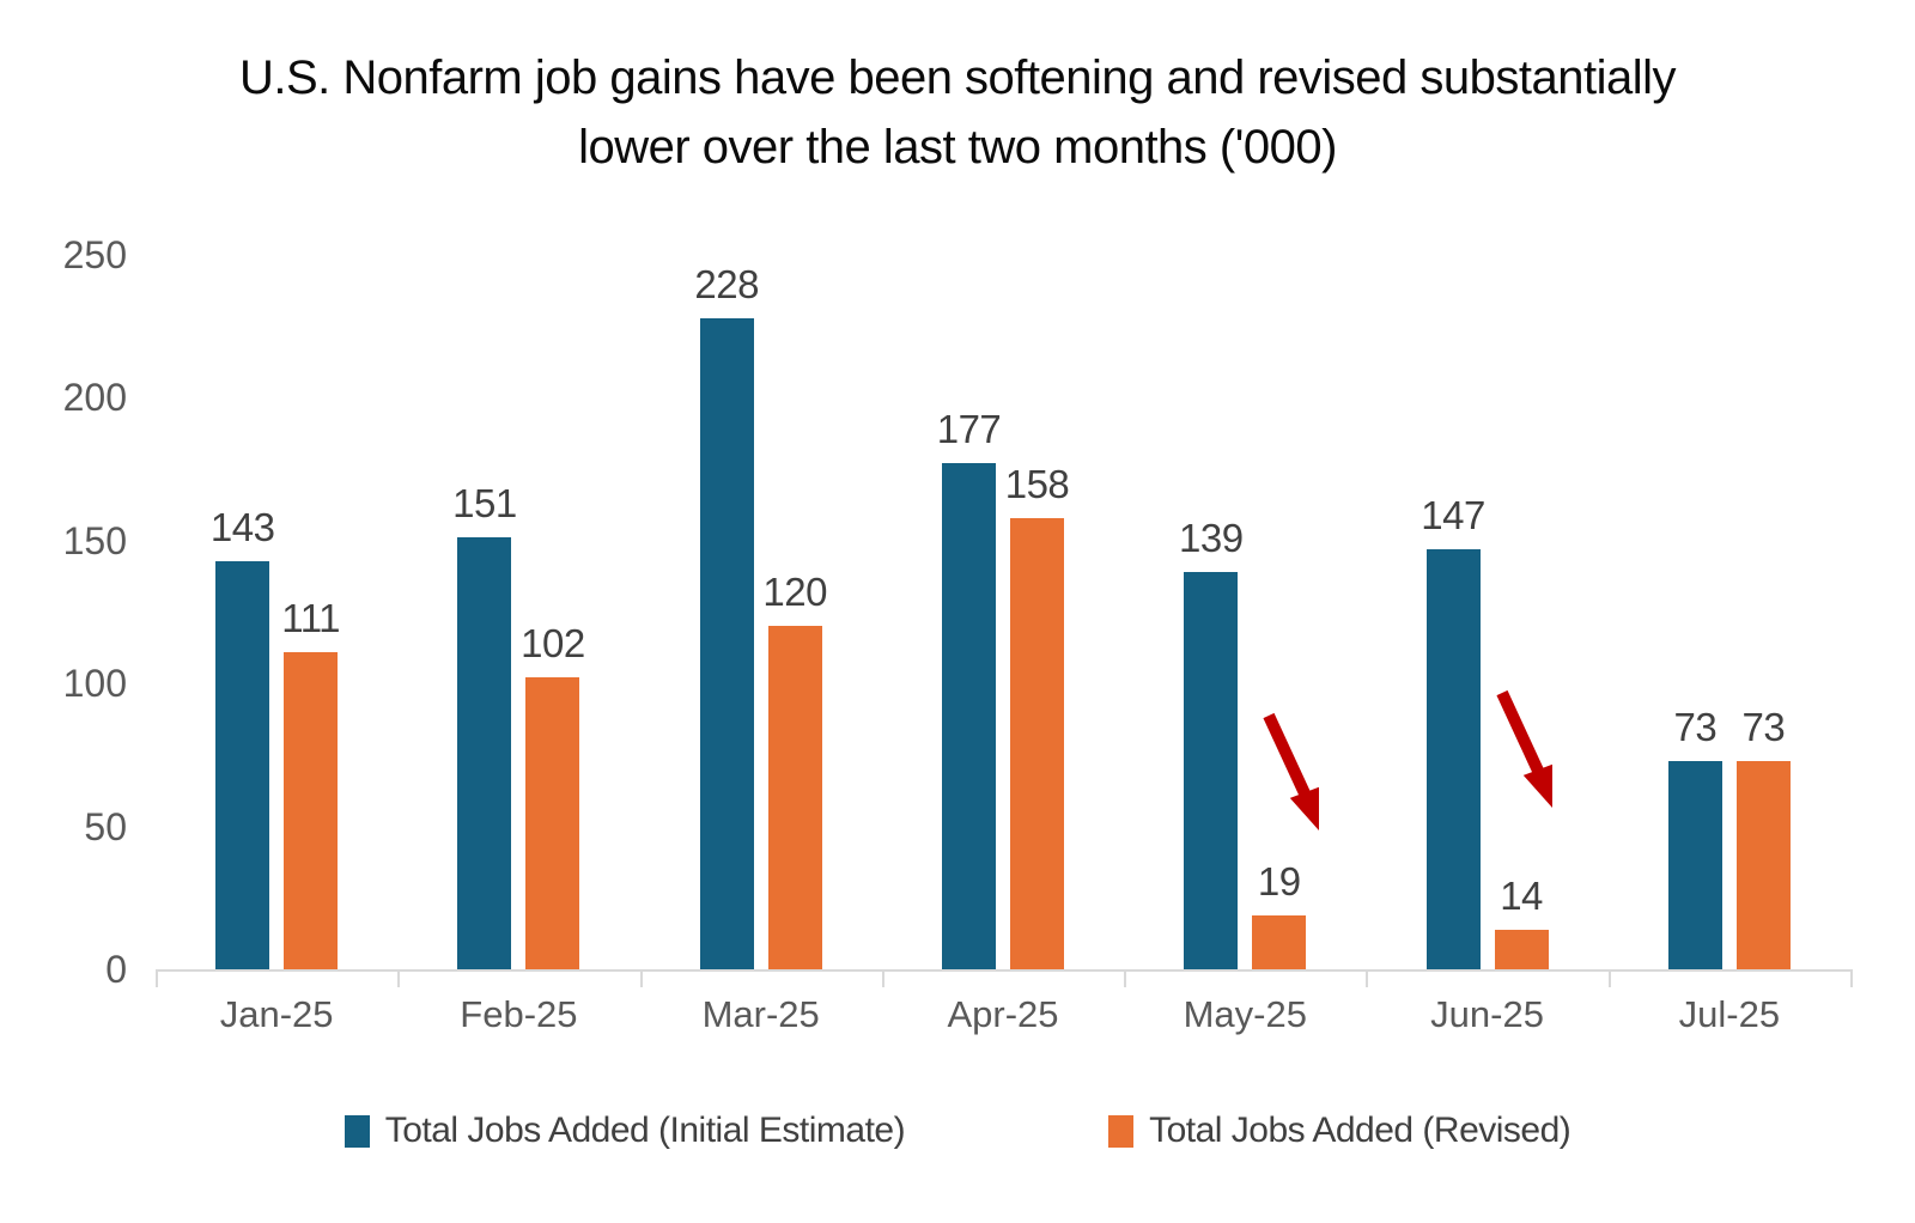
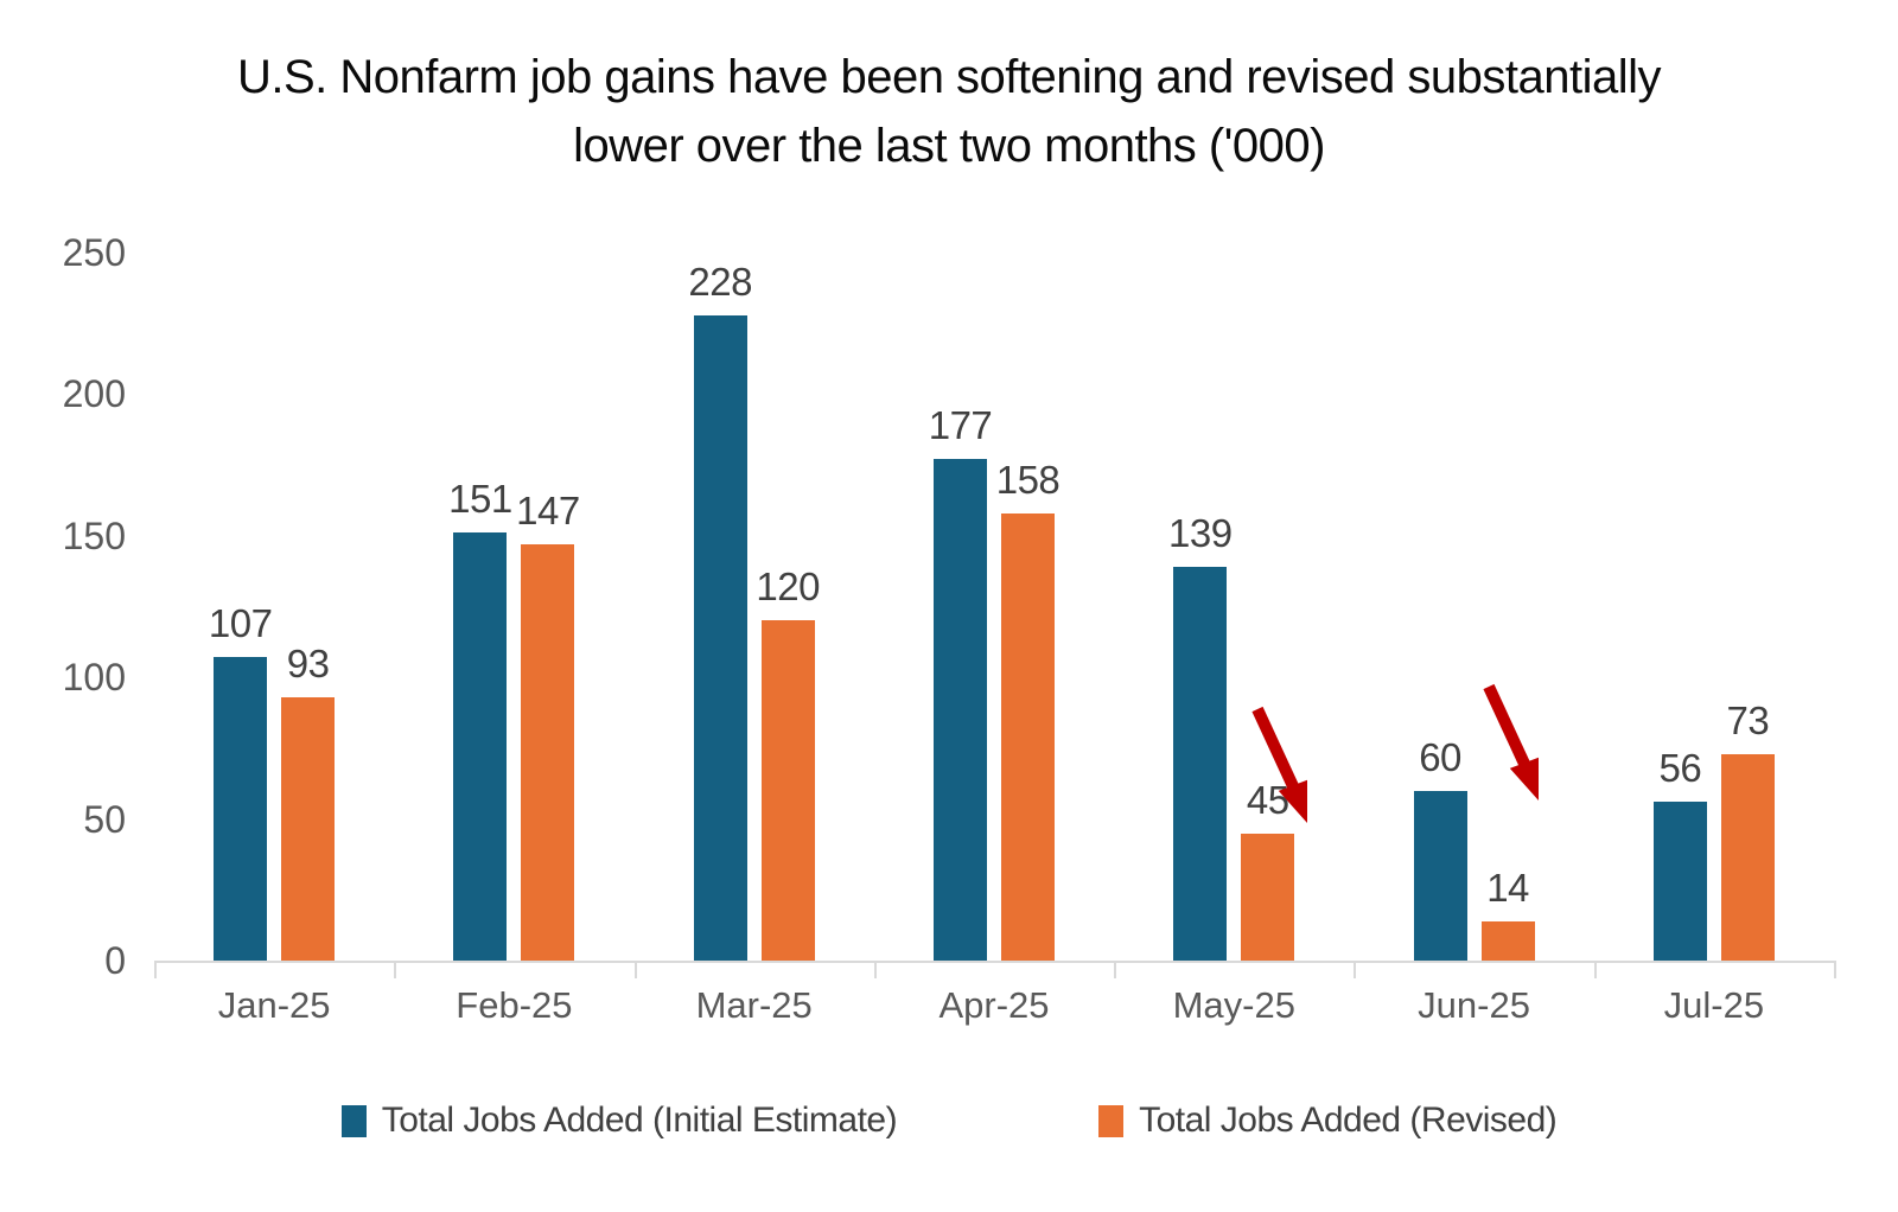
Total Jobs Added (Initial Estimate)/Jan-25: 143 -> 107
Total Jobs Added (Revised)/Jan-25: 111 -> 93
Total Jobs Added (Revised)/Feb-25: 102 -> 147
Total Jobs Added (Revised)/May-25: 19 -> 45
Total Jobs Added (Initial Estimate)/Jun-25: 147 -> 60
Total Jobs Added (Initial Estimate)/Jul-25: 73 -> 56
